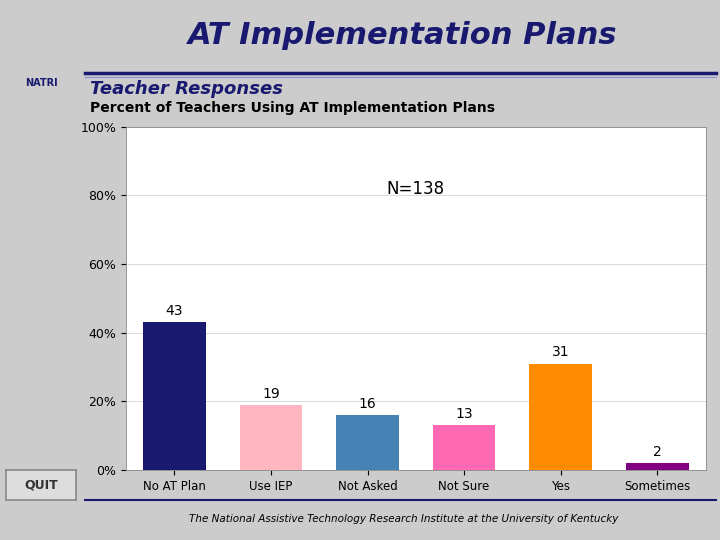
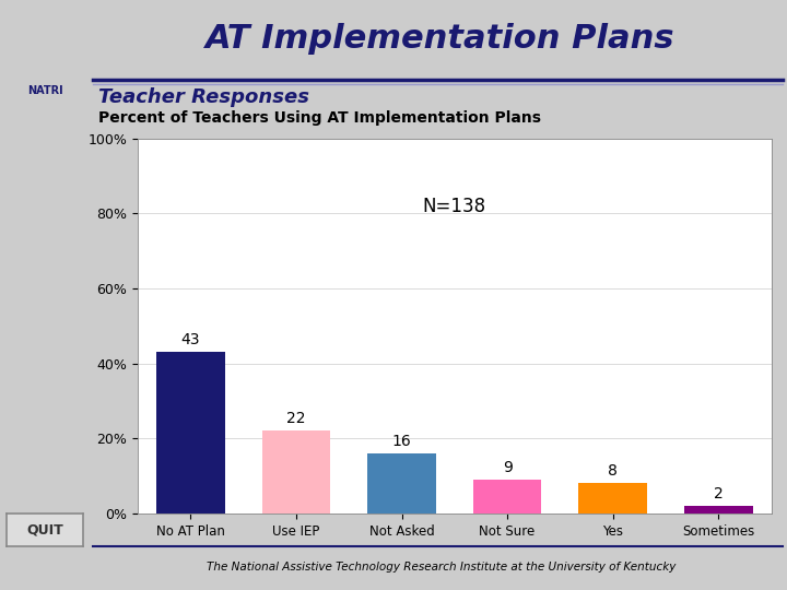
Use IEP: 19 -> 22
Not Sure: 13 -> 9
Yes: 31 -> 8
